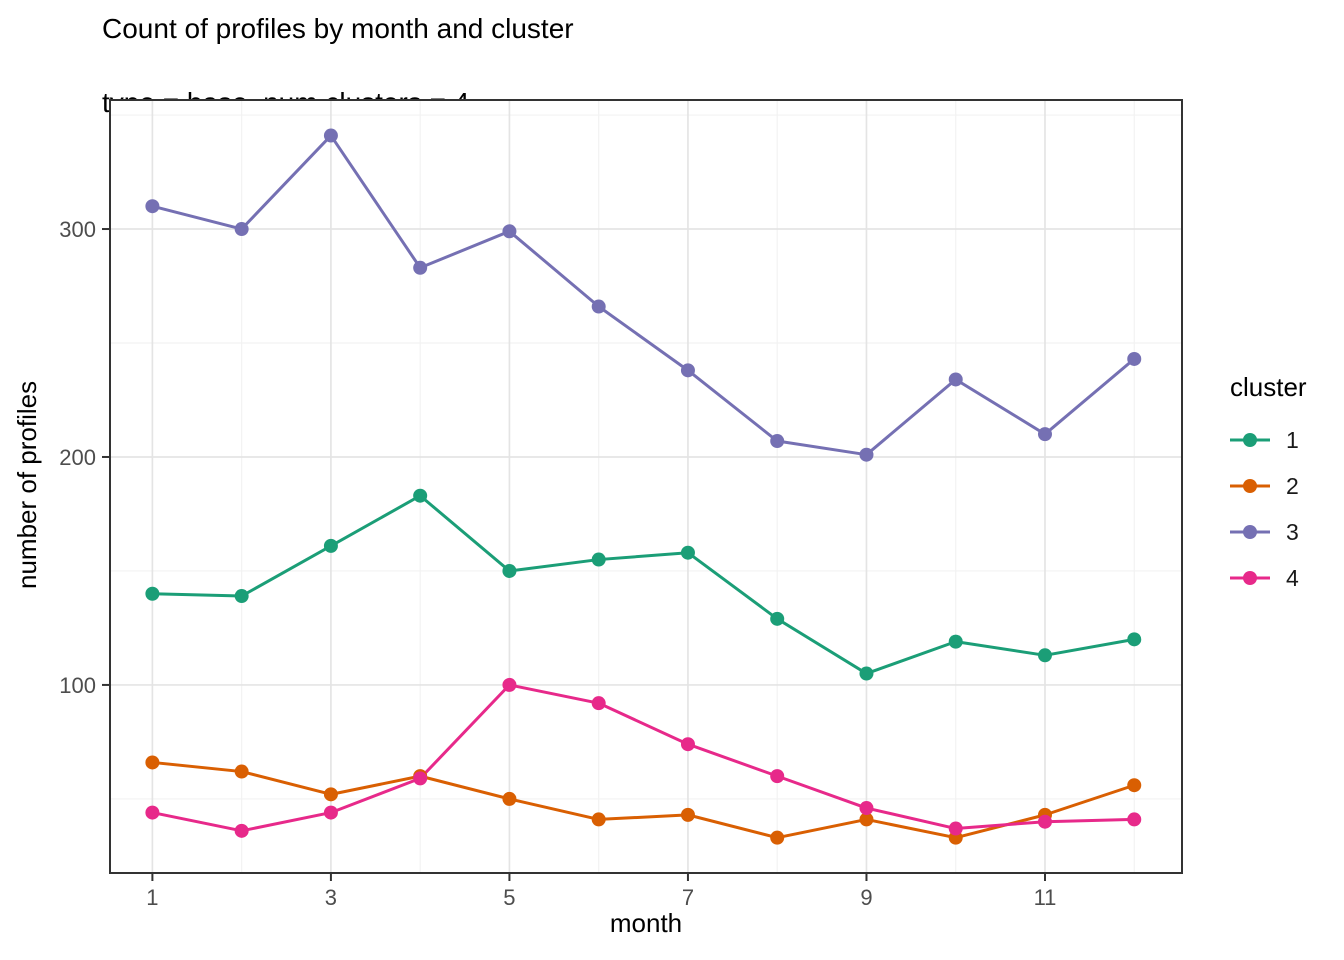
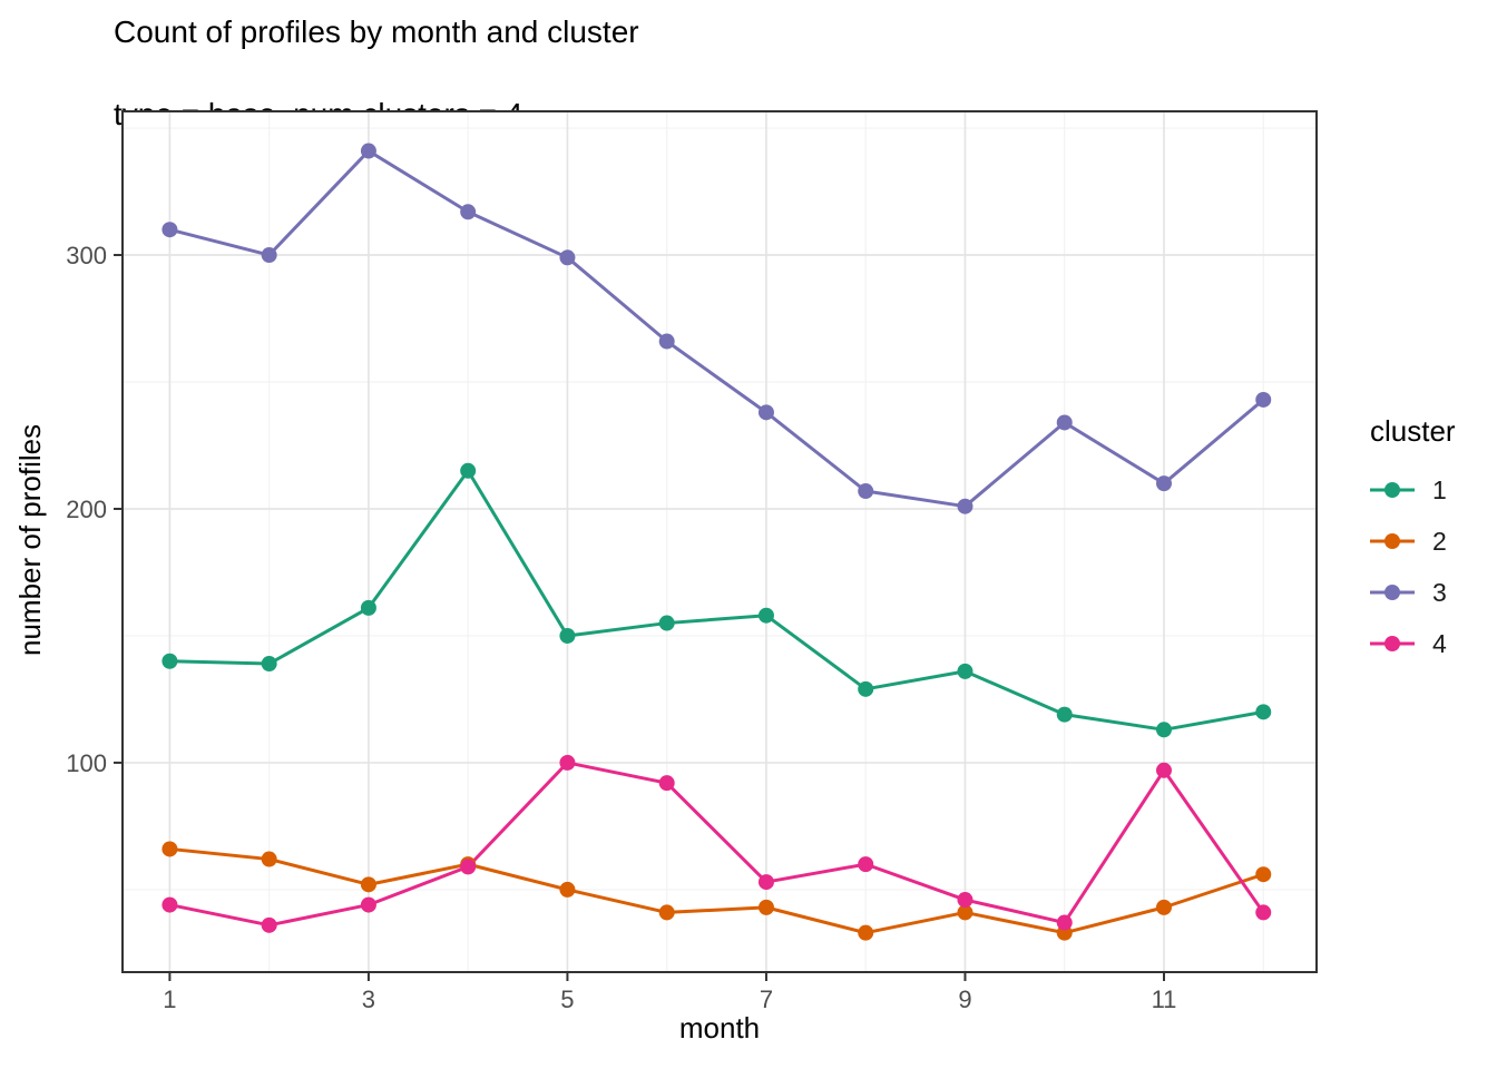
1/4: 183 -> 215
3/4: 283 -> 317
4/7: 74 -> 53
1/9: 105 -> 136
4/11: 40 -> 97
